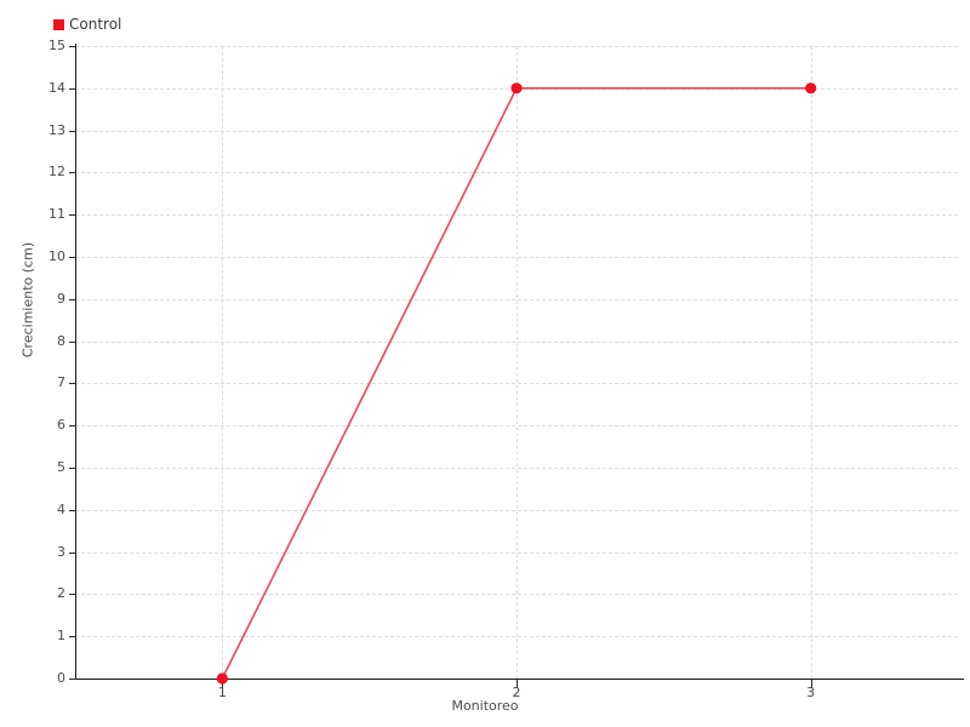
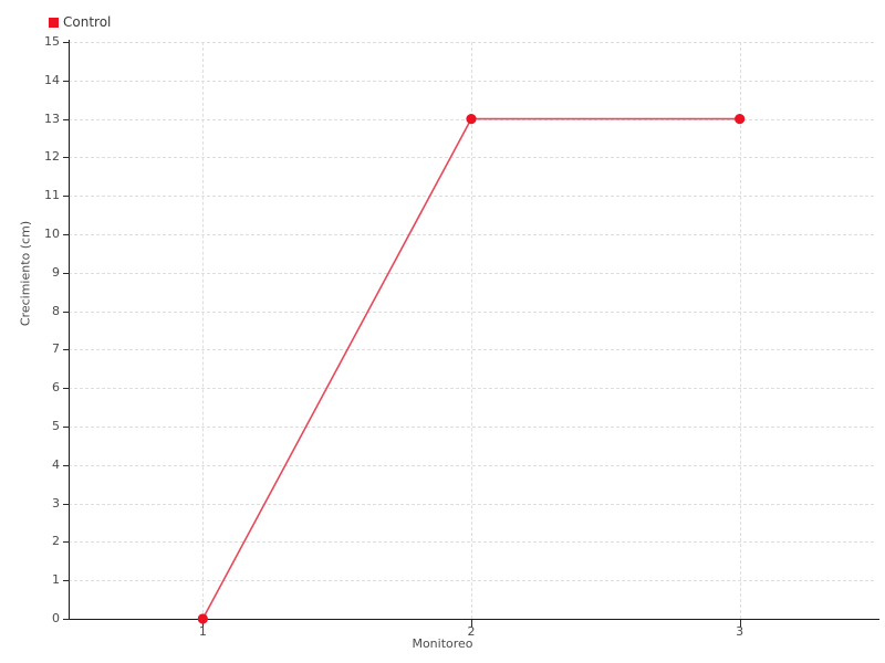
2: 14 -> 13
3: 14 -> 13
